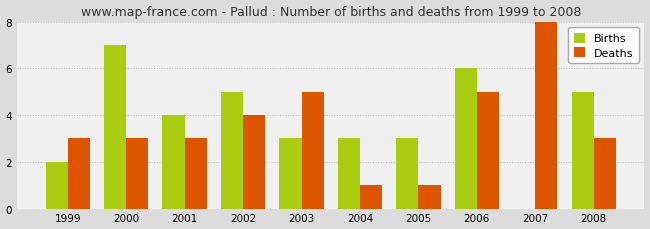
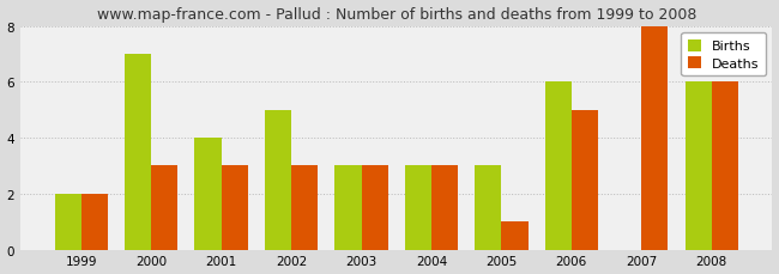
Deaths/1999: 3 -> 2
Deaths/2002: 4 -> 3
Deaths/2003: 5 -> 3
Deaths/2004: 1 -> 3
Births/2008: 5 -> 6
Deaths/2008: 3 -> 6
